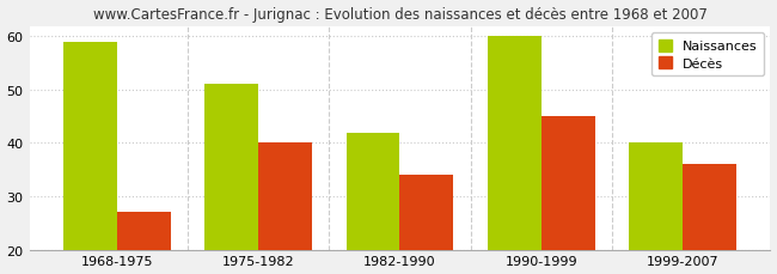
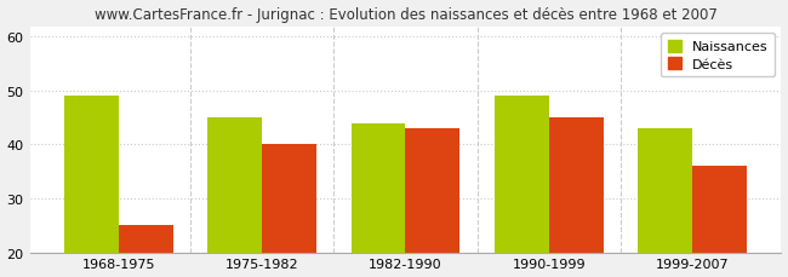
Naissances/1968-1975: 59 -> 49
Décès/1968-1975: 27 -> 25
Naissances/1975-1982: 51 -> 45
Naissances/1982-1990: 42 -> 44
Décès/1982-1990: 34 -> 43
Naissances/1990-1999: 60 -> 49
Naissances/1999-2007: 40 -> 43
